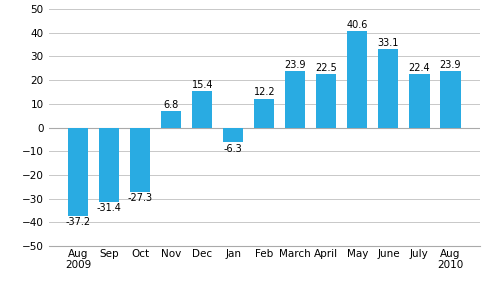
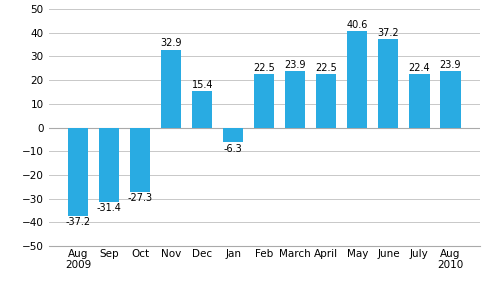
Nov: 6.8 -> 32.9
Feb: 12.2 -> 22.5
June: 33.1 -> 37.2
